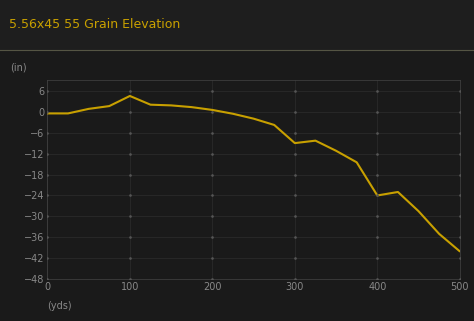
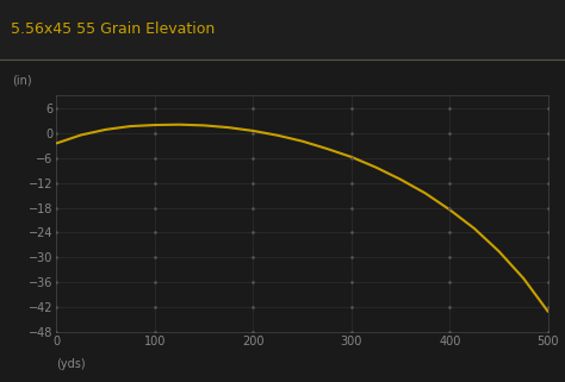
0: -0.5 -> -2.5
100: 4.5 -> 1.9
300: -9.0 -> -5.8
400: -24.0 -> -18.5
500: -40.0 -> -43.0
